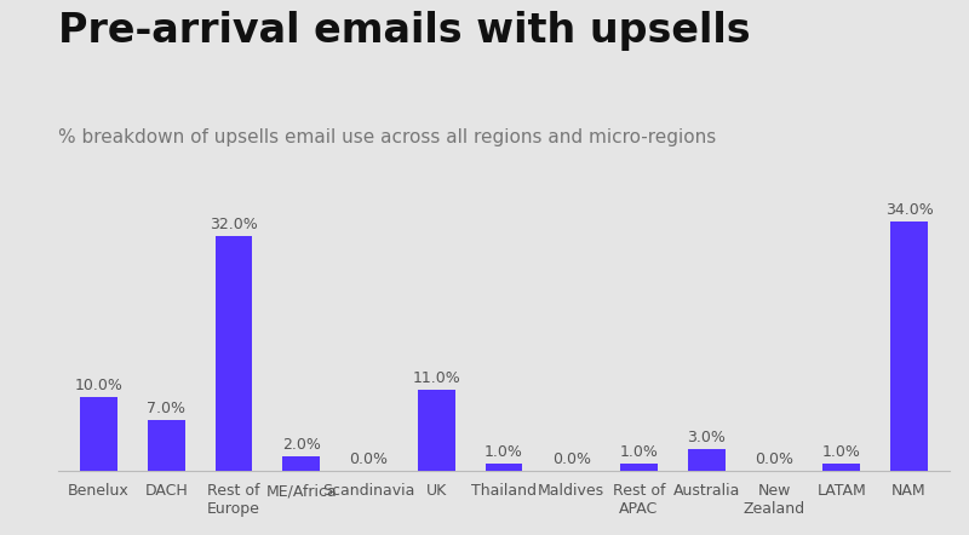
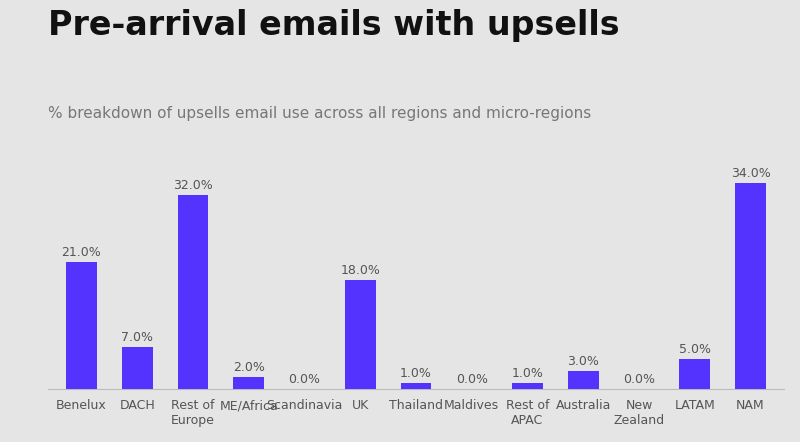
Benelux: 10.0% -> 21.0%
UK: 11.0% -> 18.0%
LATAM: 1.0% -> 5.0%
